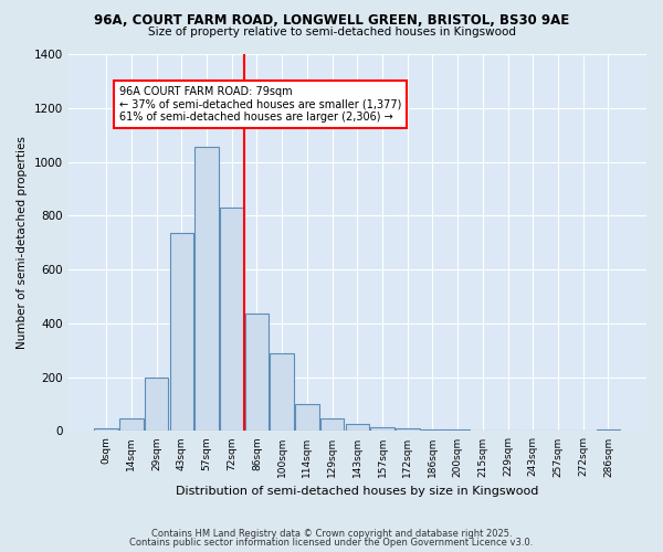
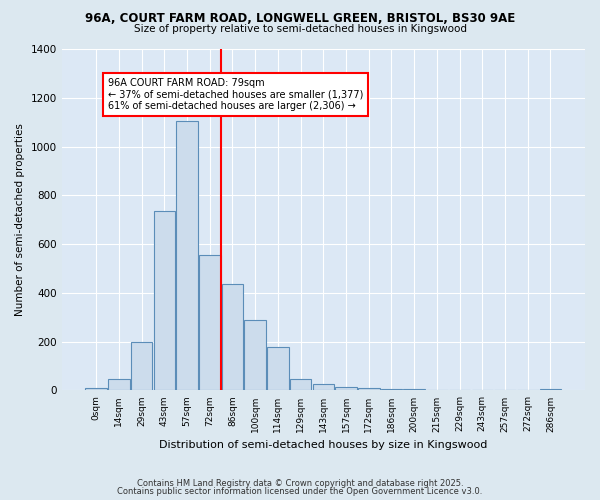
57sqm: 1055 -> 1105
72sqm: 830 -> 555
114sqm: 100 -> 180
